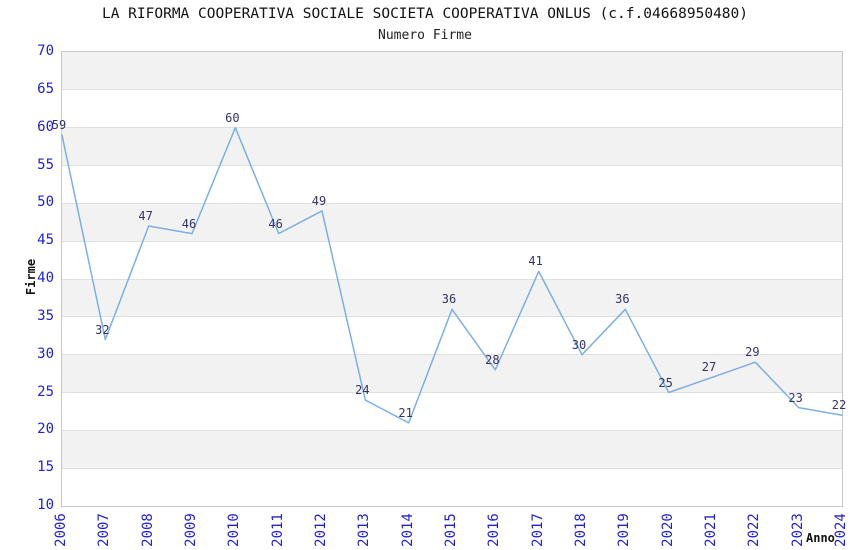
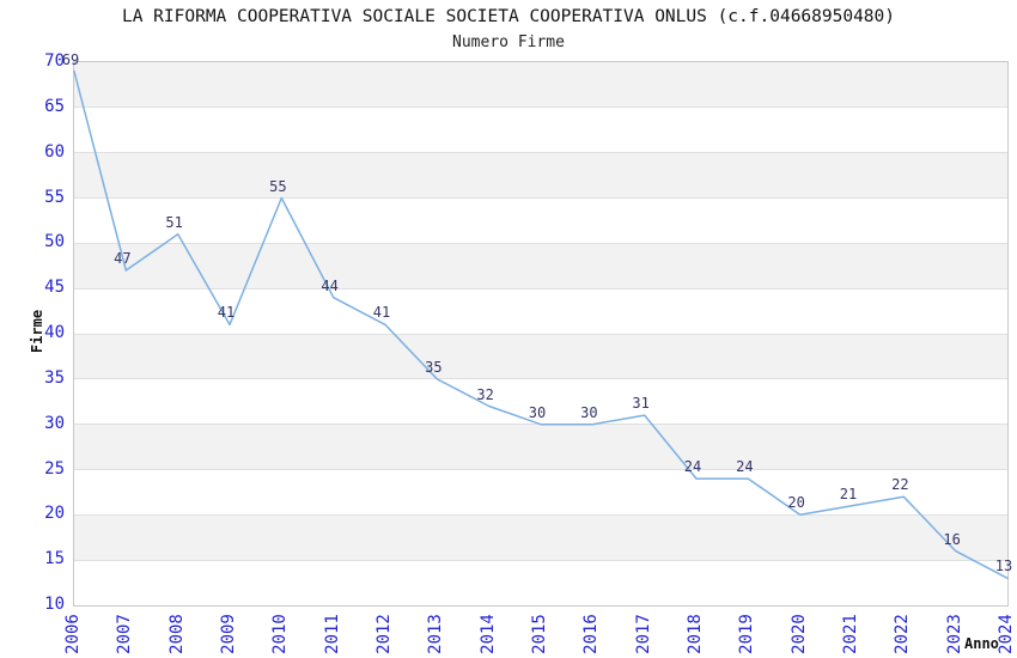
2006: 59 -> 69
2007: 32 -> 47
2008: 47 -> 51
2009: 46 -> 41
2010: 60 -> 55
2011: 46 -> 44
2012: 49 -> 41
2013: 24 -> 35
2014: 21 -> 32
2015: 36 -> 30
2016: 28 -> 30
2017: 41 -> 31
2018: 30 -> 24
2019: 36 -> 24
2020: 25 -> 20
2021: 27 -> 21
2022: 29 -> 22
2023: 23 -> 16
2024: 22 -> 13
